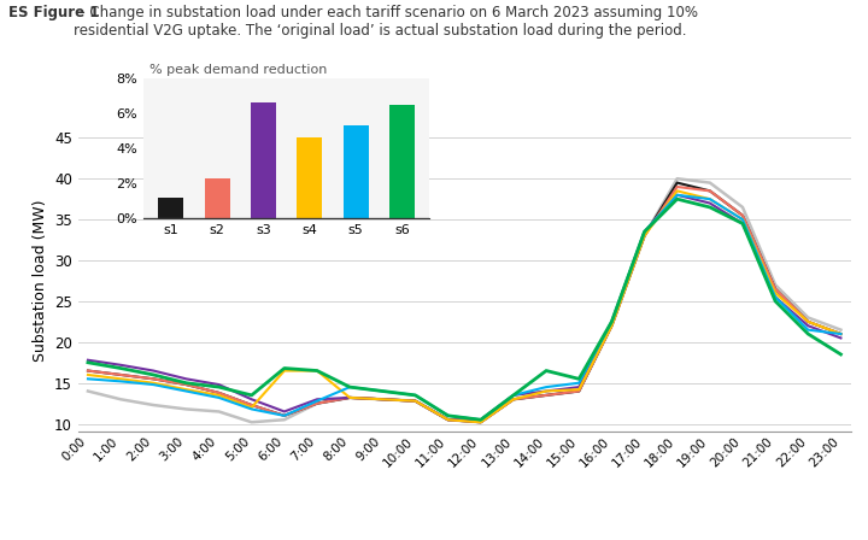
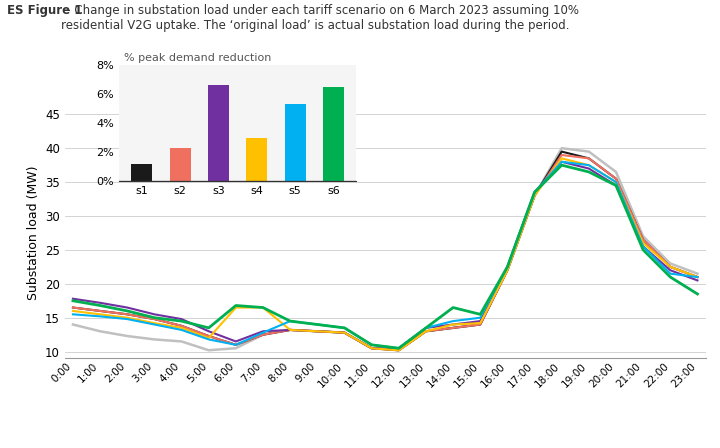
s4: 4.6% -> 3.0%
